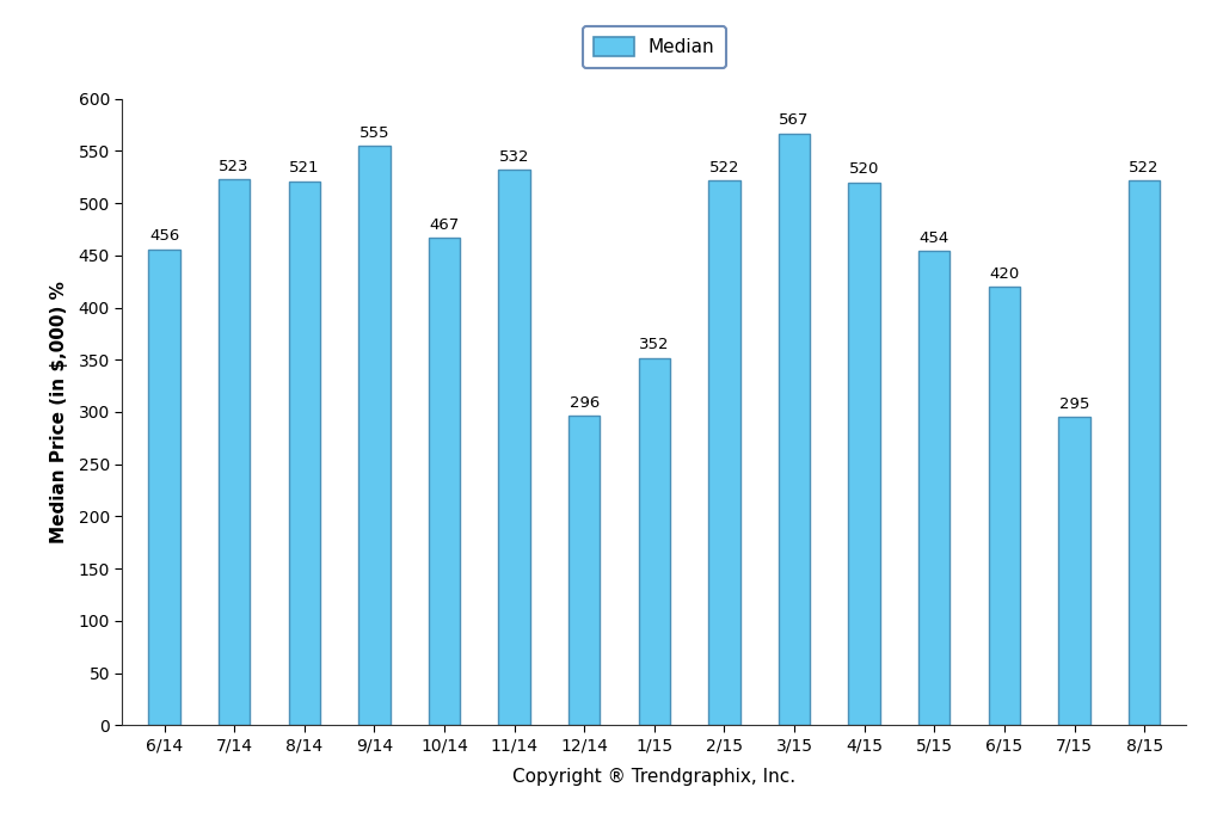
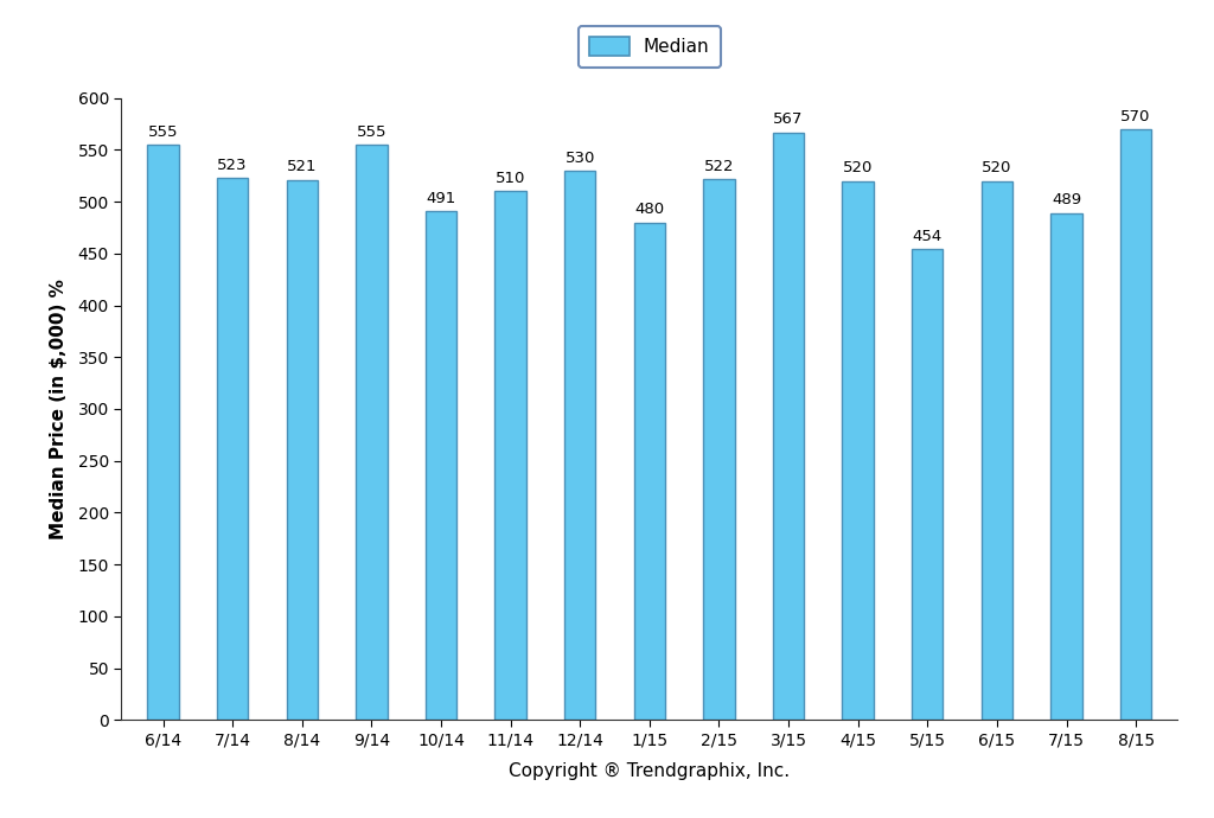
6/14: 456 -> 555
10/14: 467 -> 491
11/14: 532 -> 510
12/14: 296 -> 530
1/15: 352 -> 480
6/15: 420 -> 520
7/15: 295 -> 489
8/15: 522 -> 570
